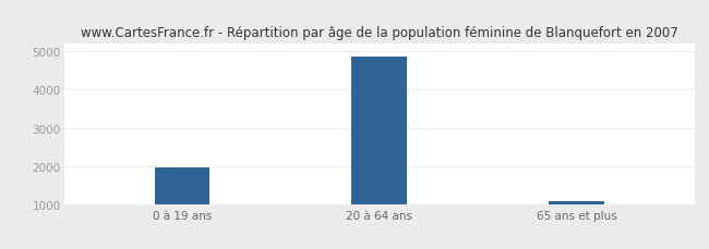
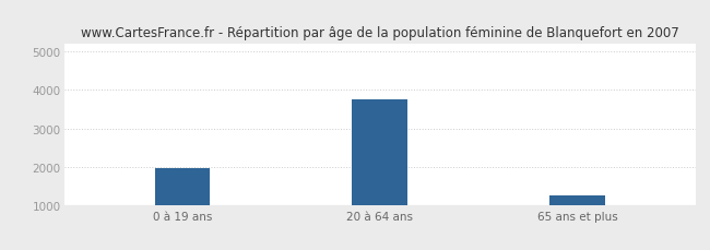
20 à 64 ans: 4880 -> 3750
65 ans et plus: 1060 -> 1250
